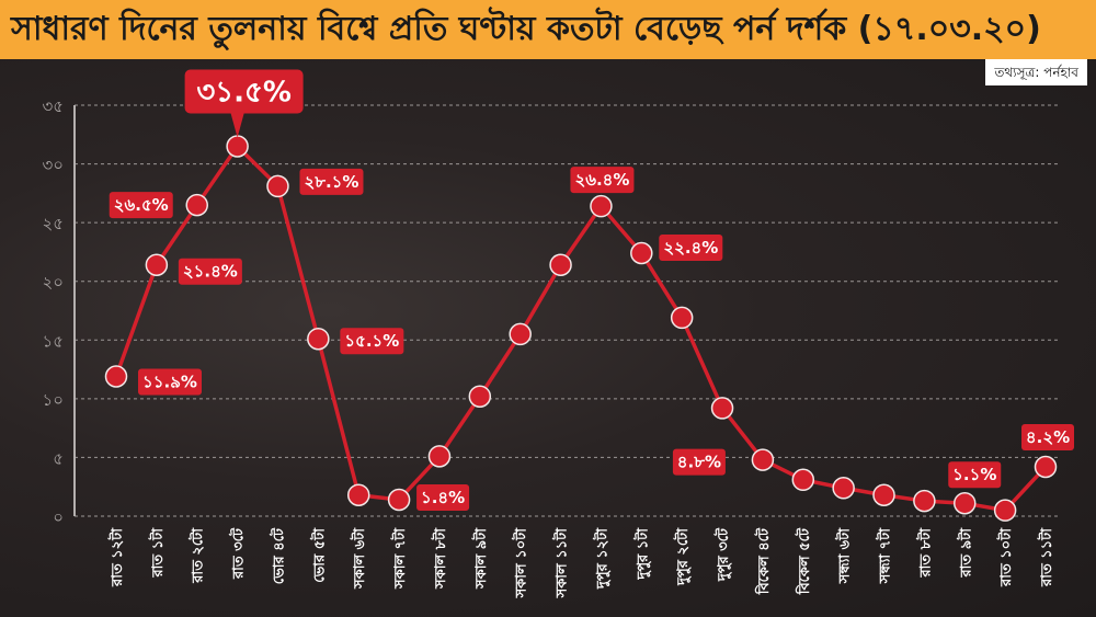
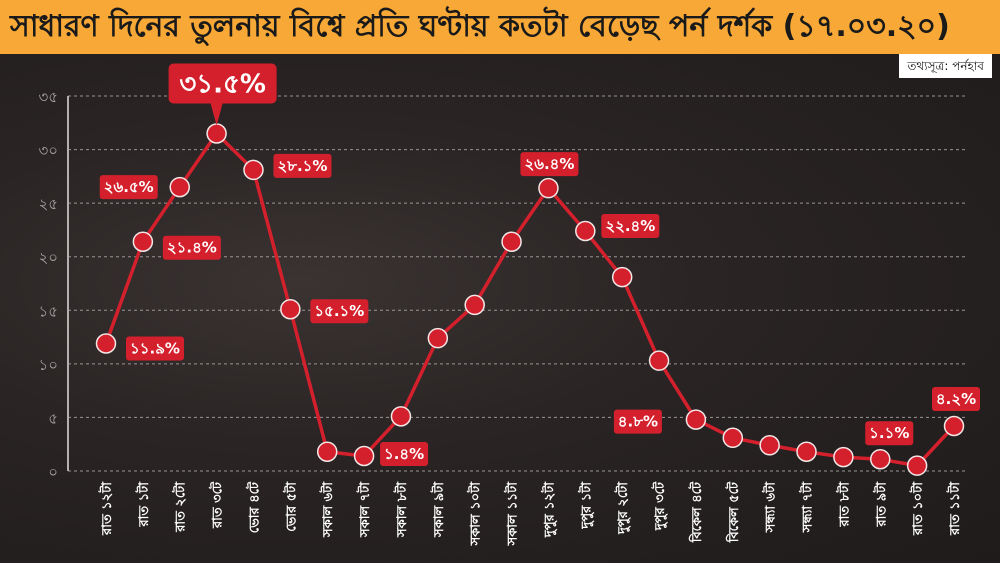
সকাল ৯টা: 10.2 -> 12.4
দুপুর ২টো: 16.9 -> 18.1
দুপুর ৩টে: 9.2 -> 10.3
